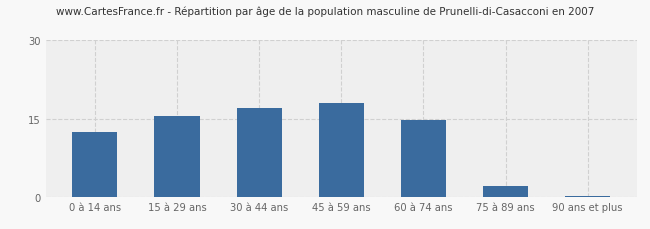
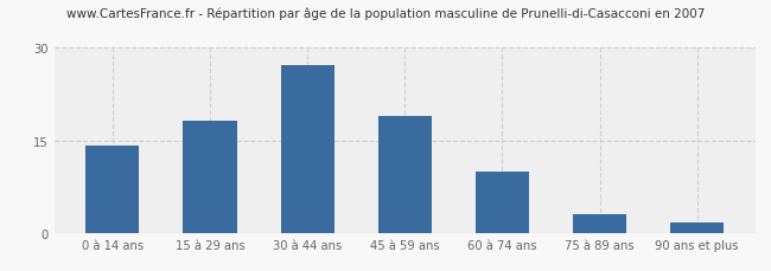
0 à 14 ans: 12.5 -> 14.2
15 à 29 ans: 15.5 -> 18.2
30 à 44 ans: 17.0 -> 27.2
45 à 59 ans: 18.0 -> 19.0
60 à 74 ans: 14.7 -> 10.0
75 à 89 ans: 2.0 -> 3.0
90 ans et plus: 0.2 -> 1.6
